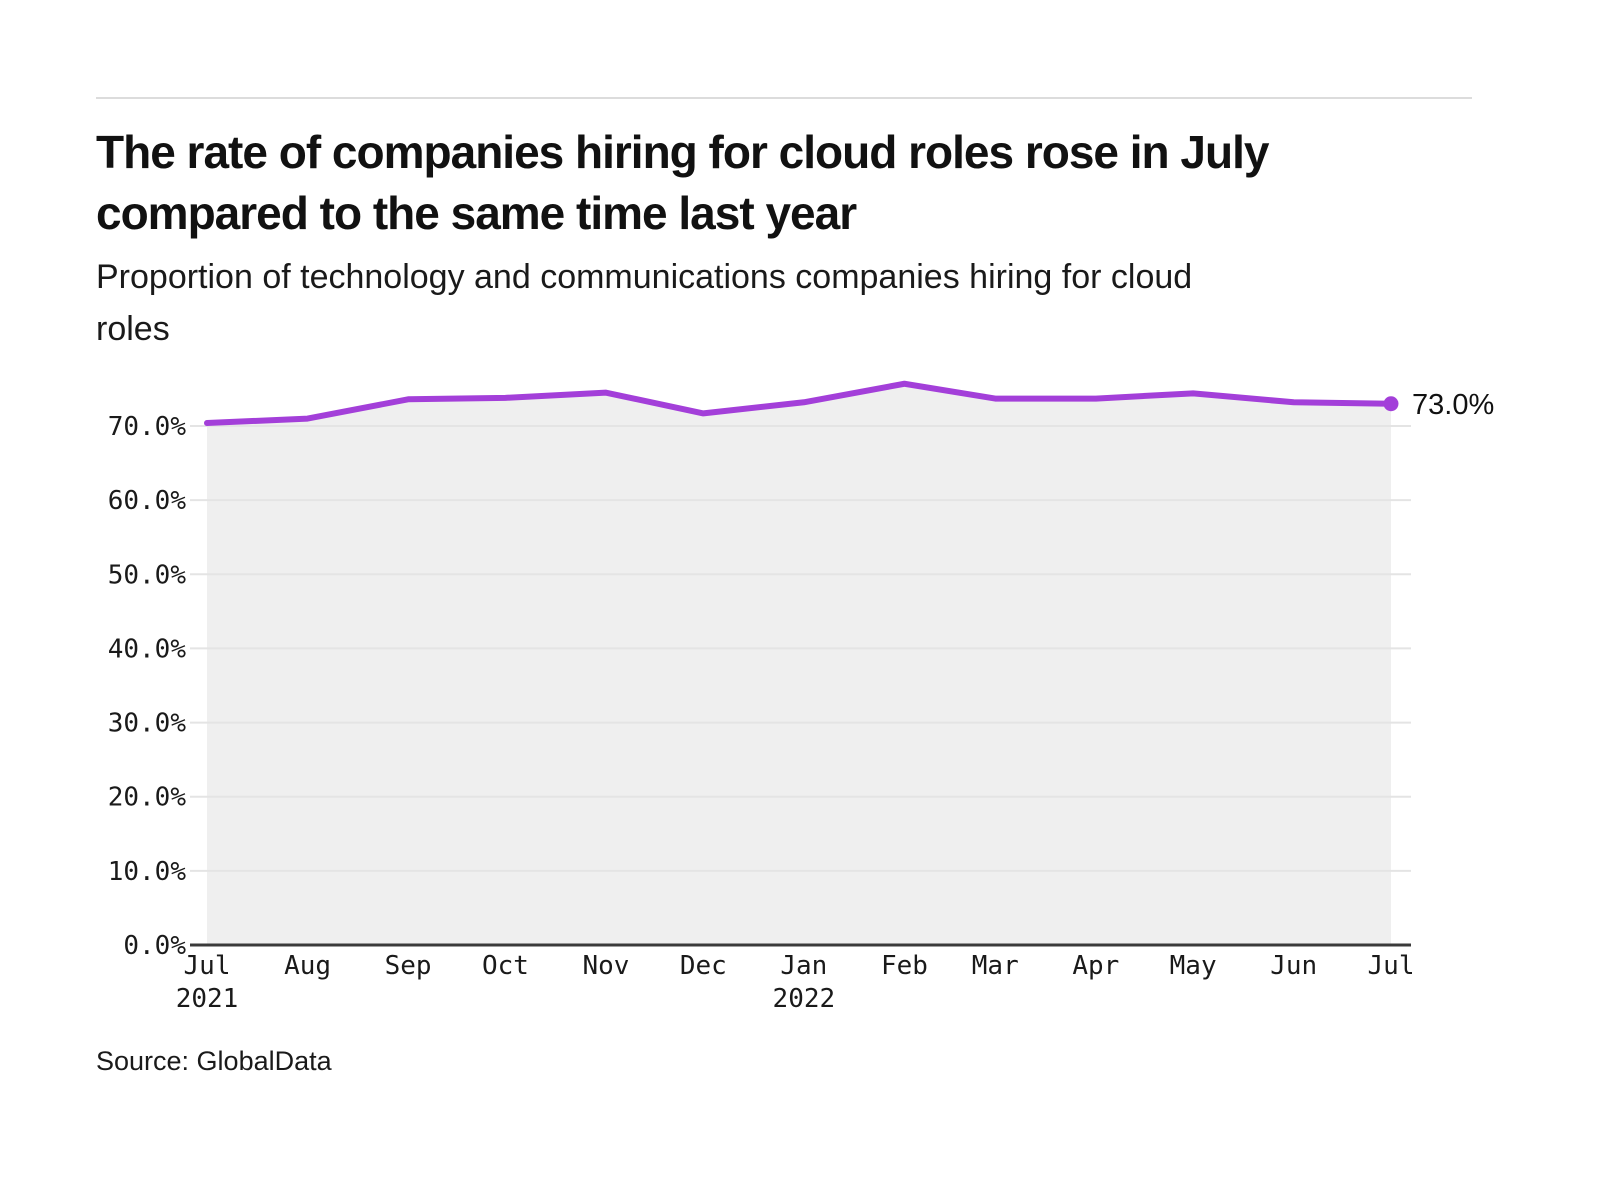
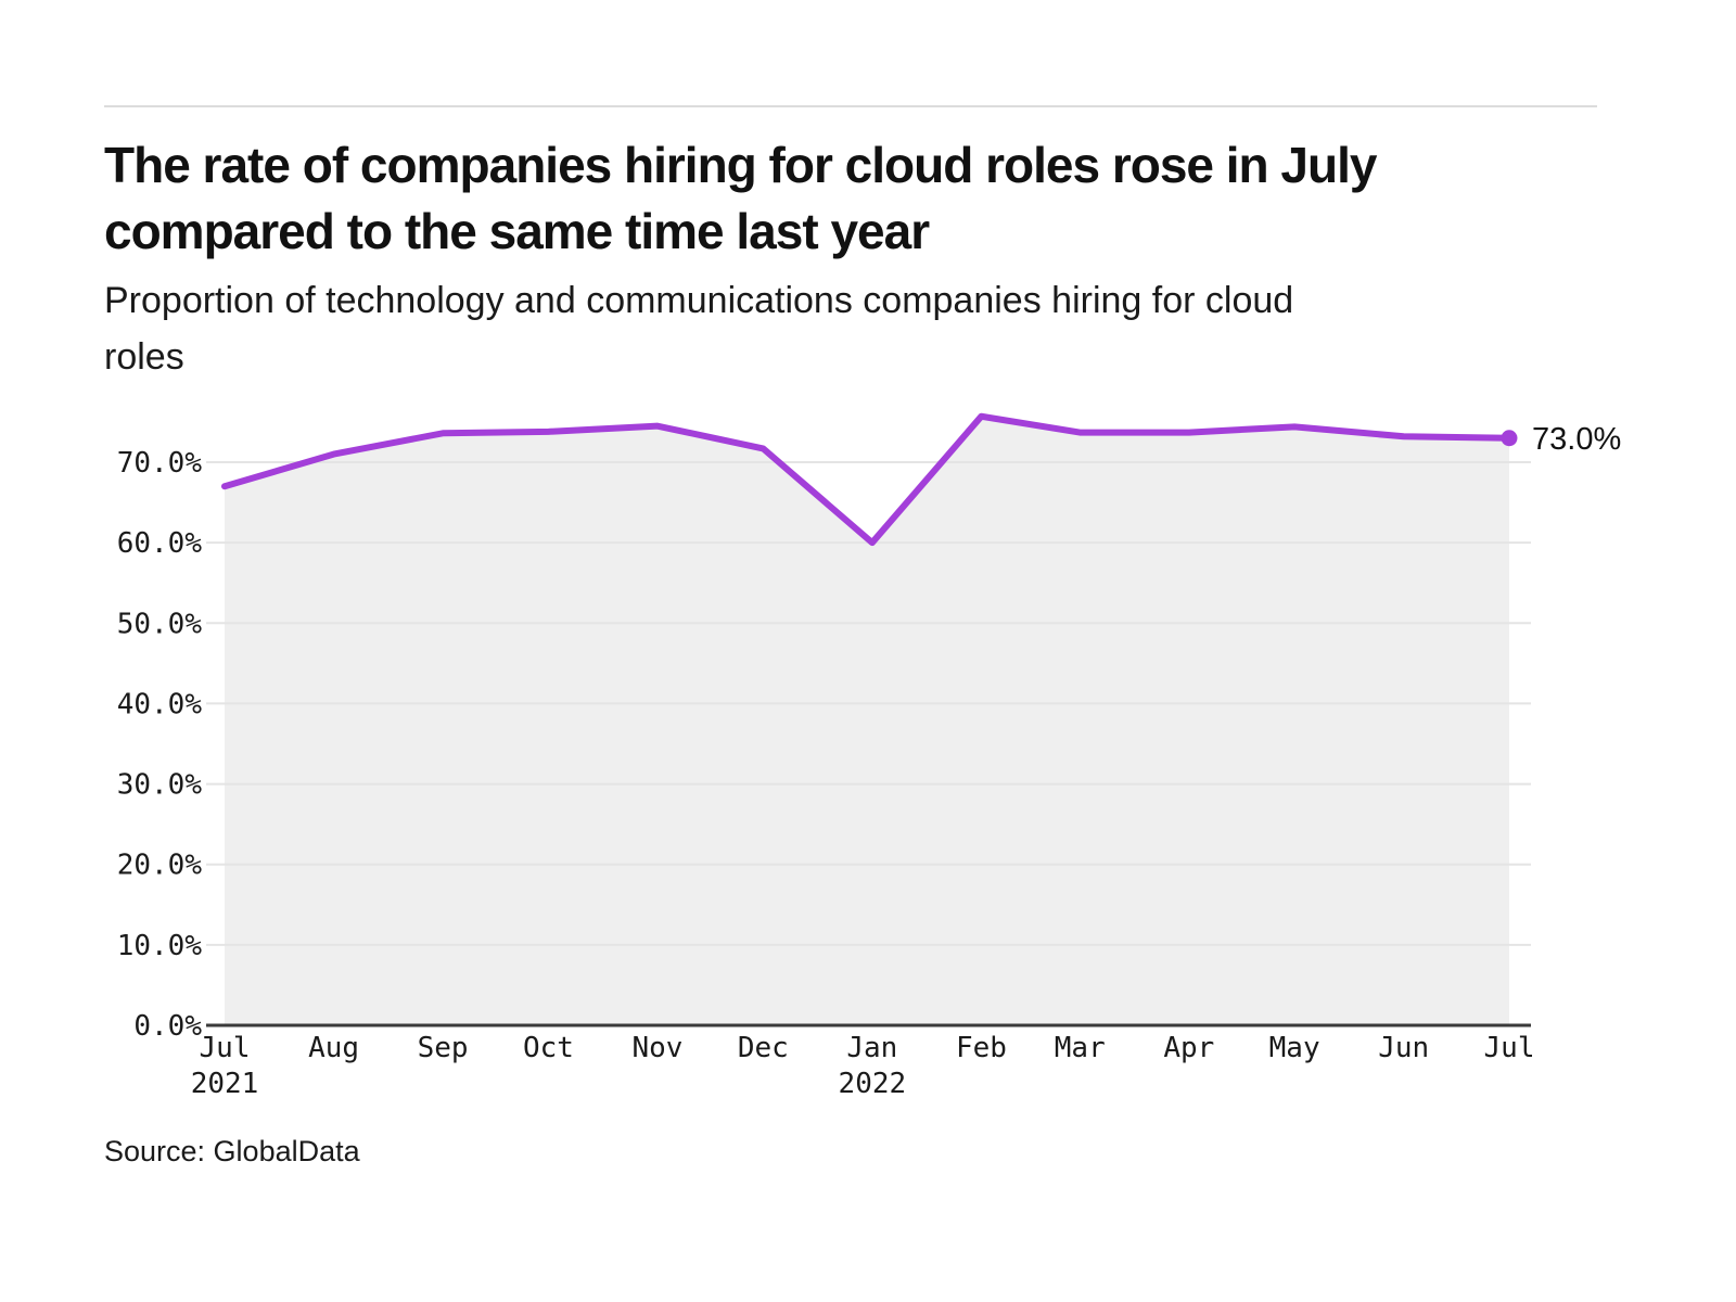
Jul 2021: 70% -> 67%
Jan 2022: 73% -> 60%
